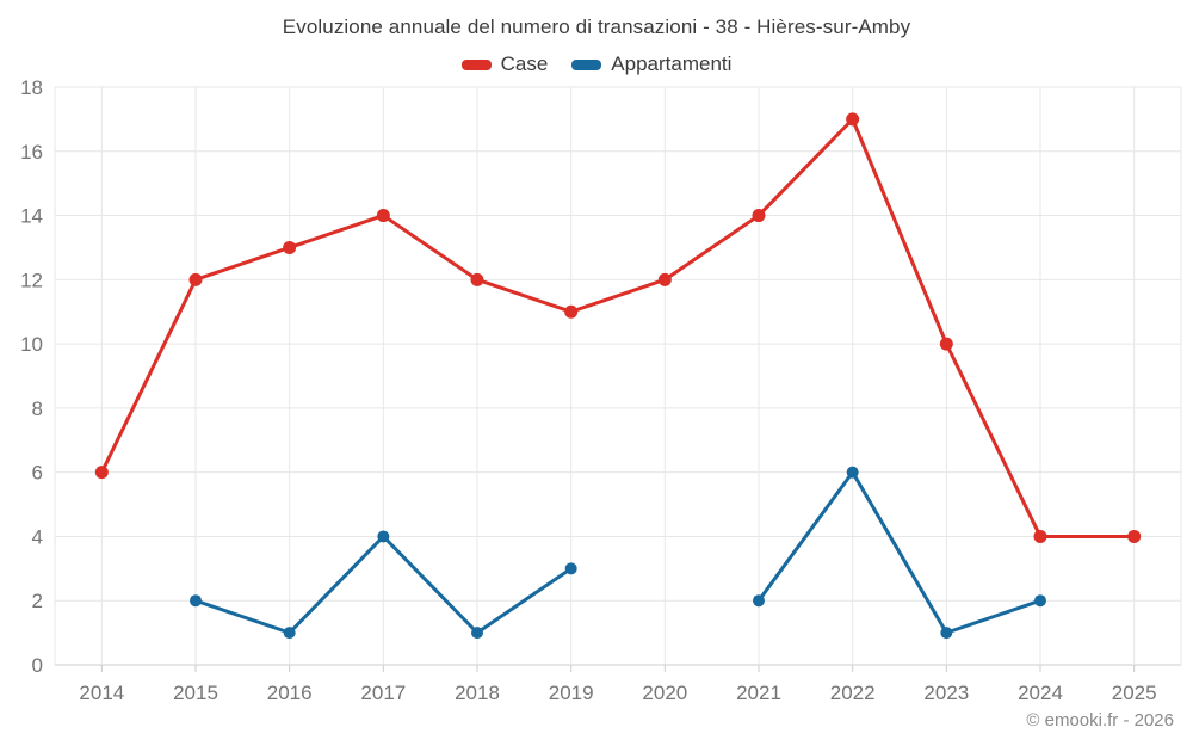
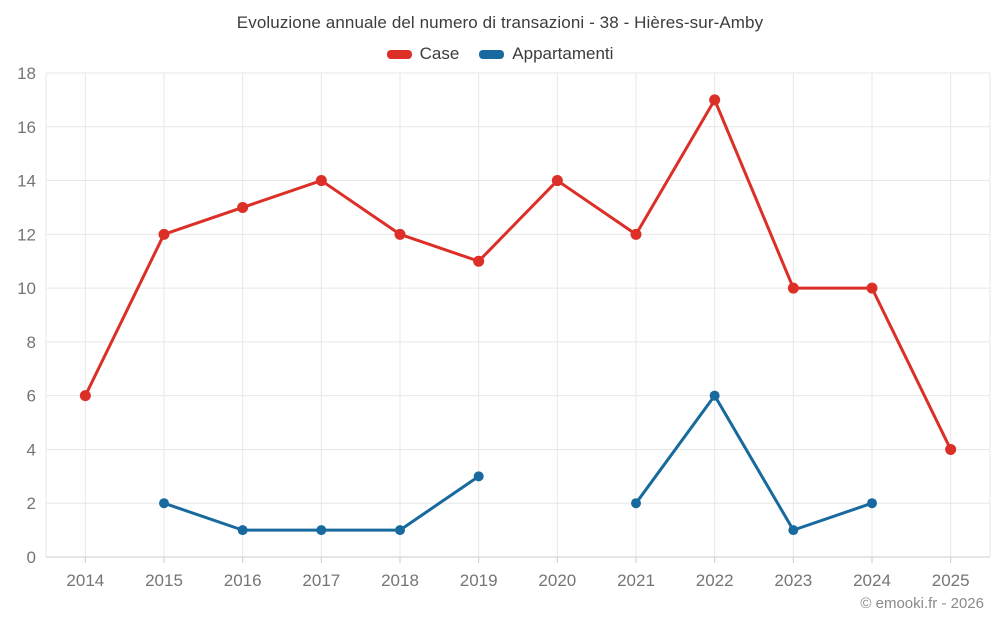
Appartamenti/2017: 4 -> 1
Case/2020: 12 -> 14
Case/2021: 14 -> 12
Case/2024: 4 -> 10
